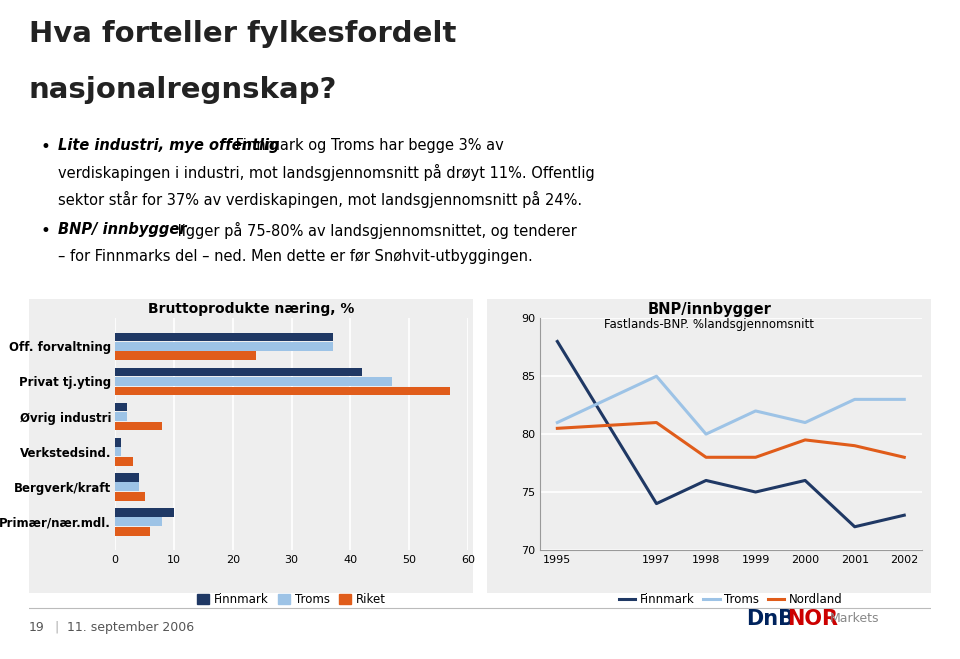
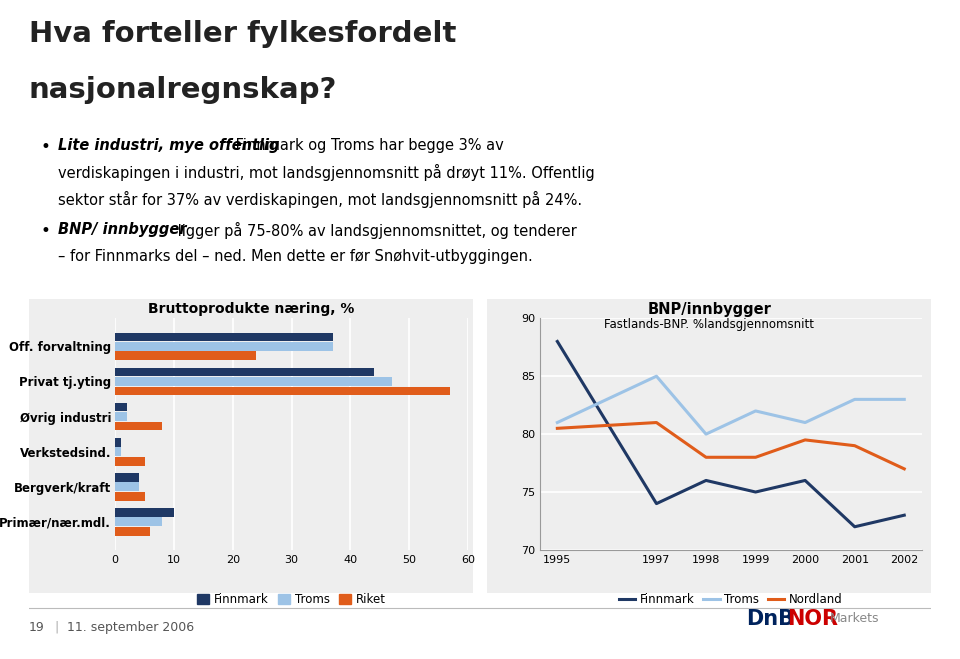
Finnmark/Privat tj.yting: 42 -> 44
Riket/Verkstedsind.: 3 -> 5
Nordland/2002: 78.0 -> 77.0
